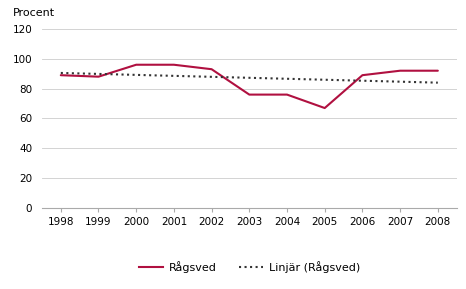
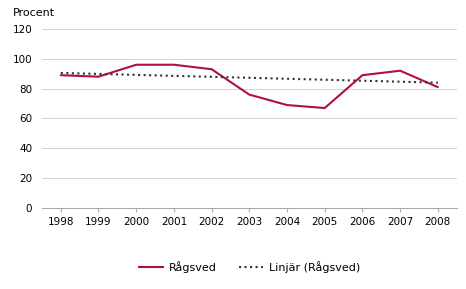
Rågsved/2004: 76 -> 69
Rågsved/2008: 92 -> 81
